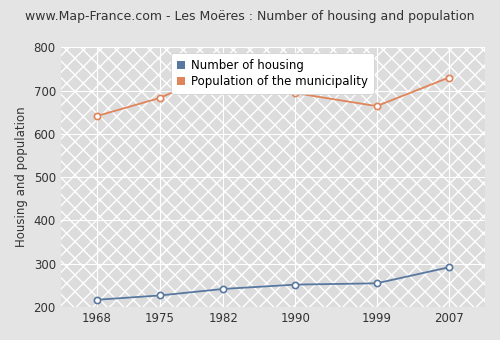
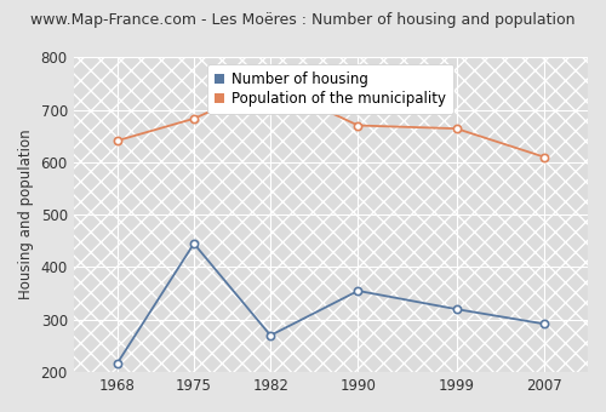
Number of housing/1975: 227 -> 445
Number of housing/1982: 242 -> 270
Number of housing/1990: 252 -> 355
Population of the municipality/1990: 694 -> 670
Number of housing/1999: 255 -> 320
Population of the municipality/2007: 730 -> 610
